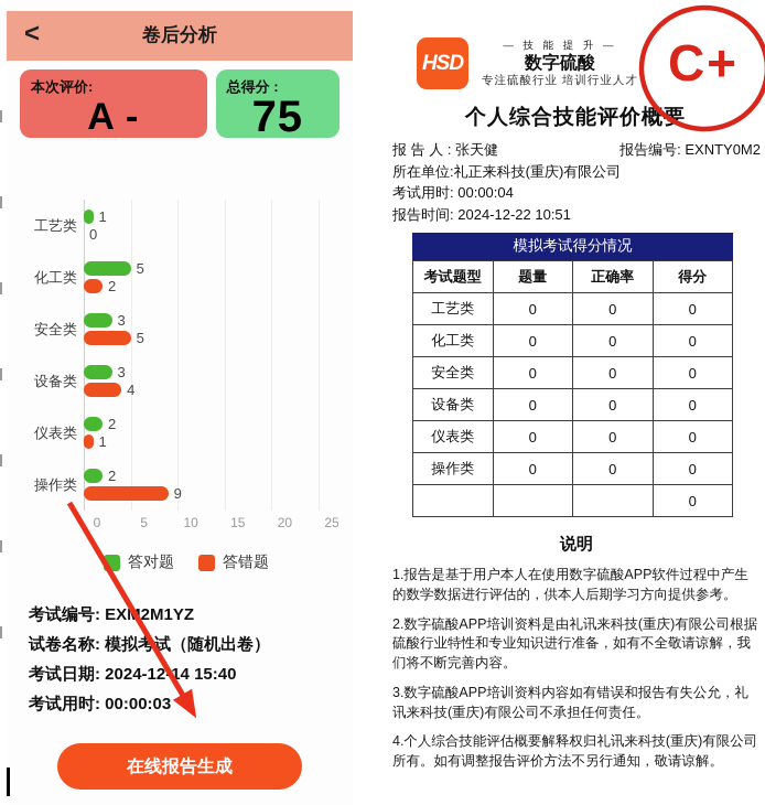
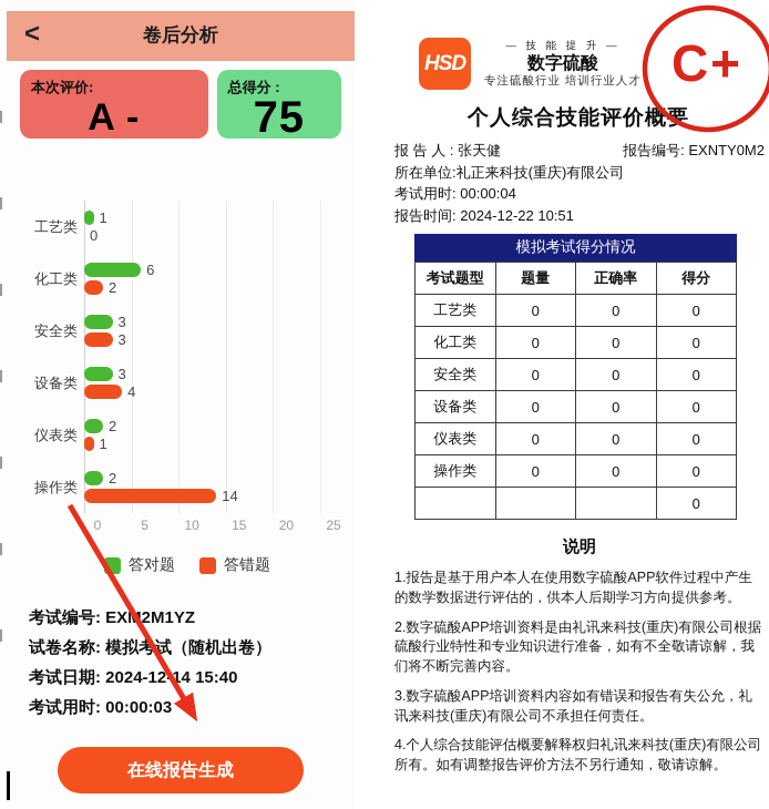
答对题/化工类: 5 -> 6
答错题/安全类: 5 -> 3
答错题/操作类: 9 -> 14
